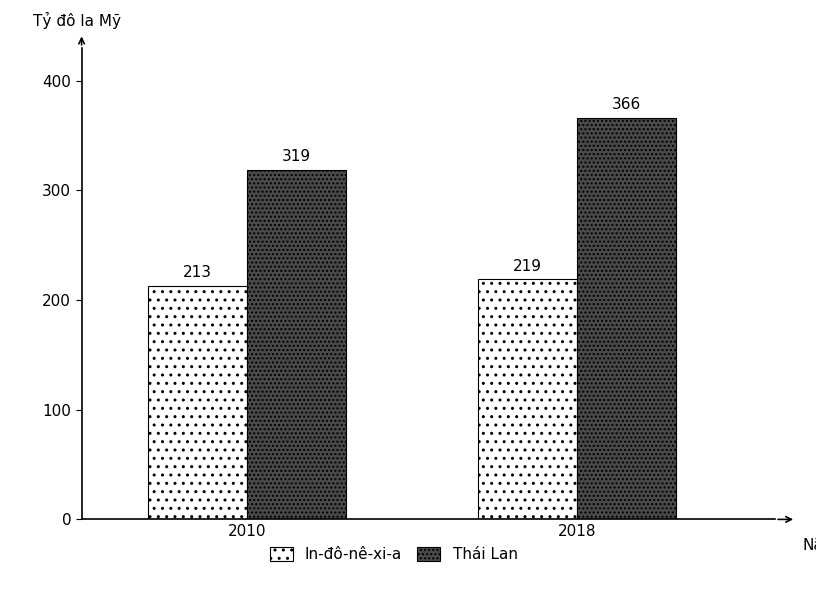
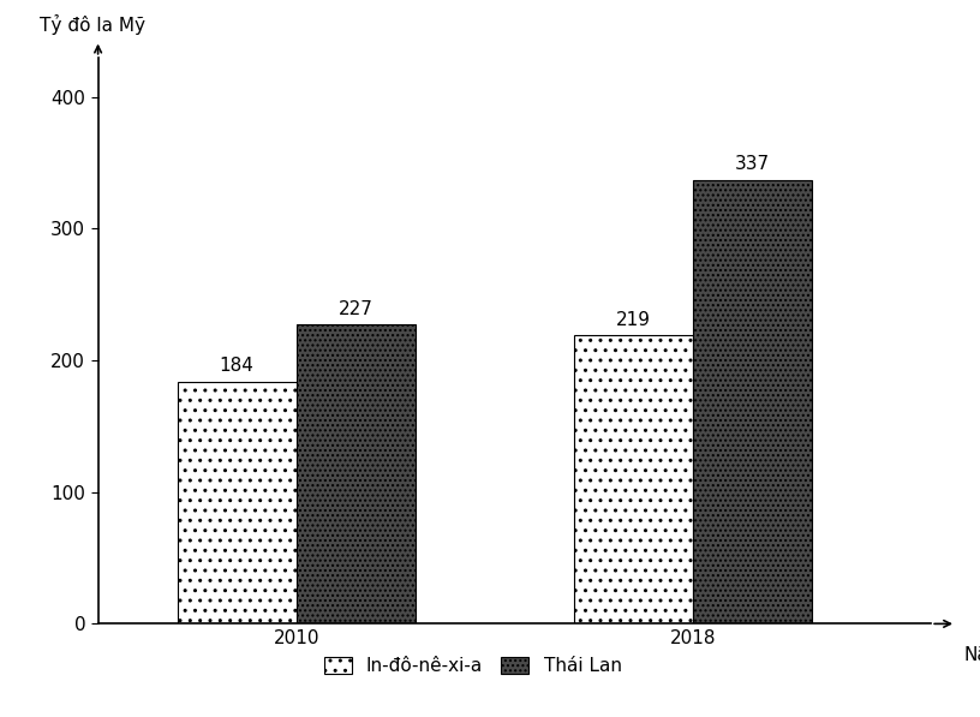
In-đô-nê-xi-a/2010: 213 -> 184
Thái Lan/2010: 319 -> 227
Thái Lan/2018: 366 -> 337
